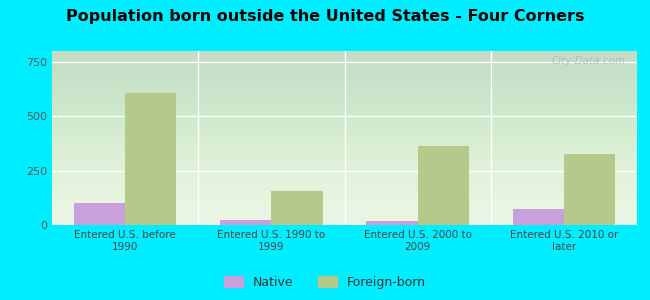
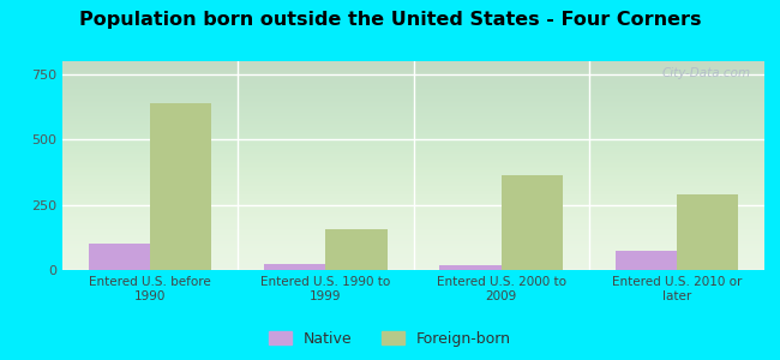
Foreign-born/Entered U.S. before 1990: 605 -> 640
Foreign-born/Entered U.S. 2010 or later: 325 -> 290
